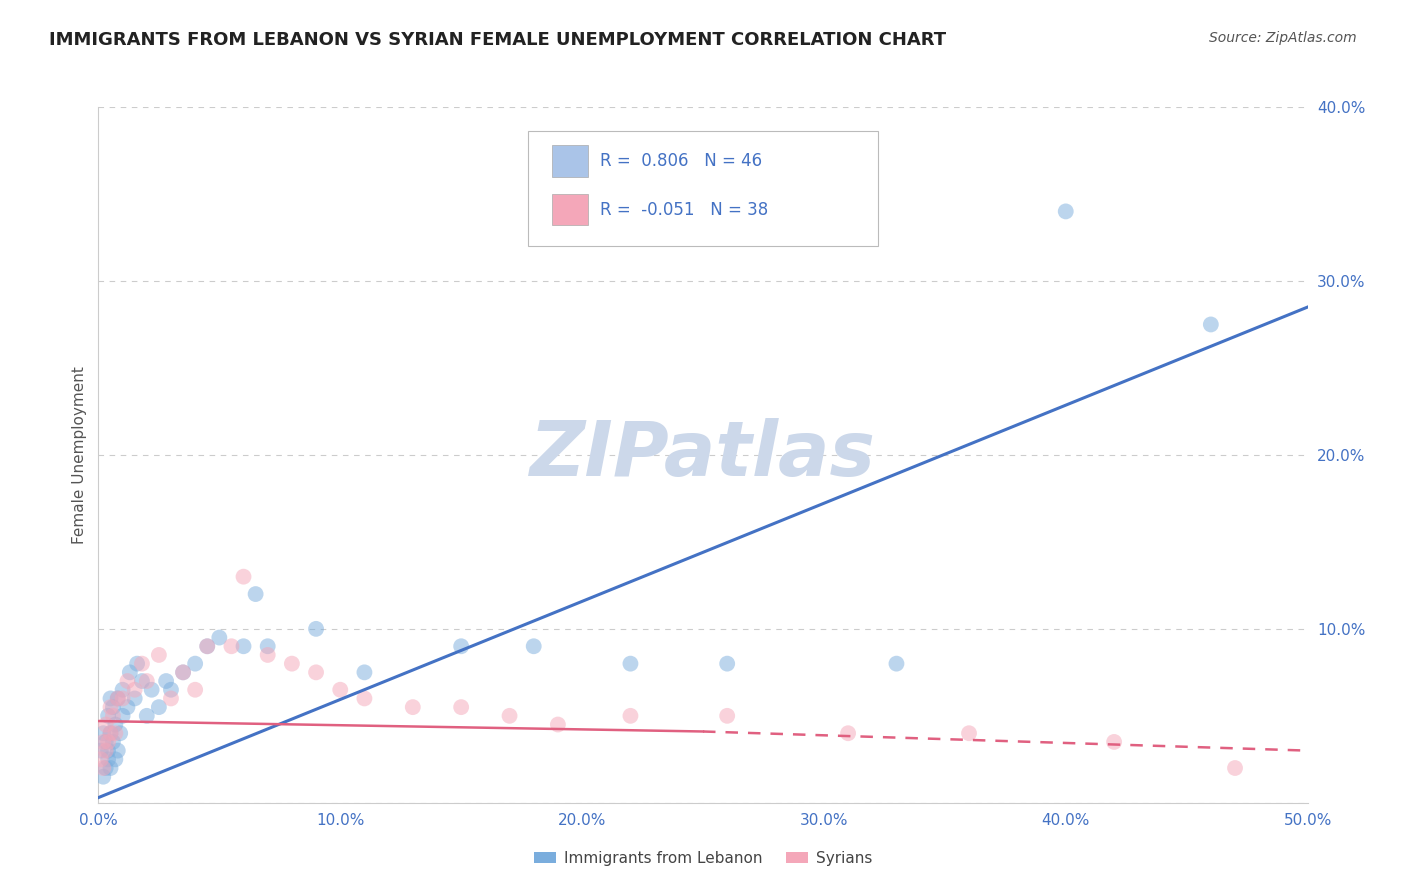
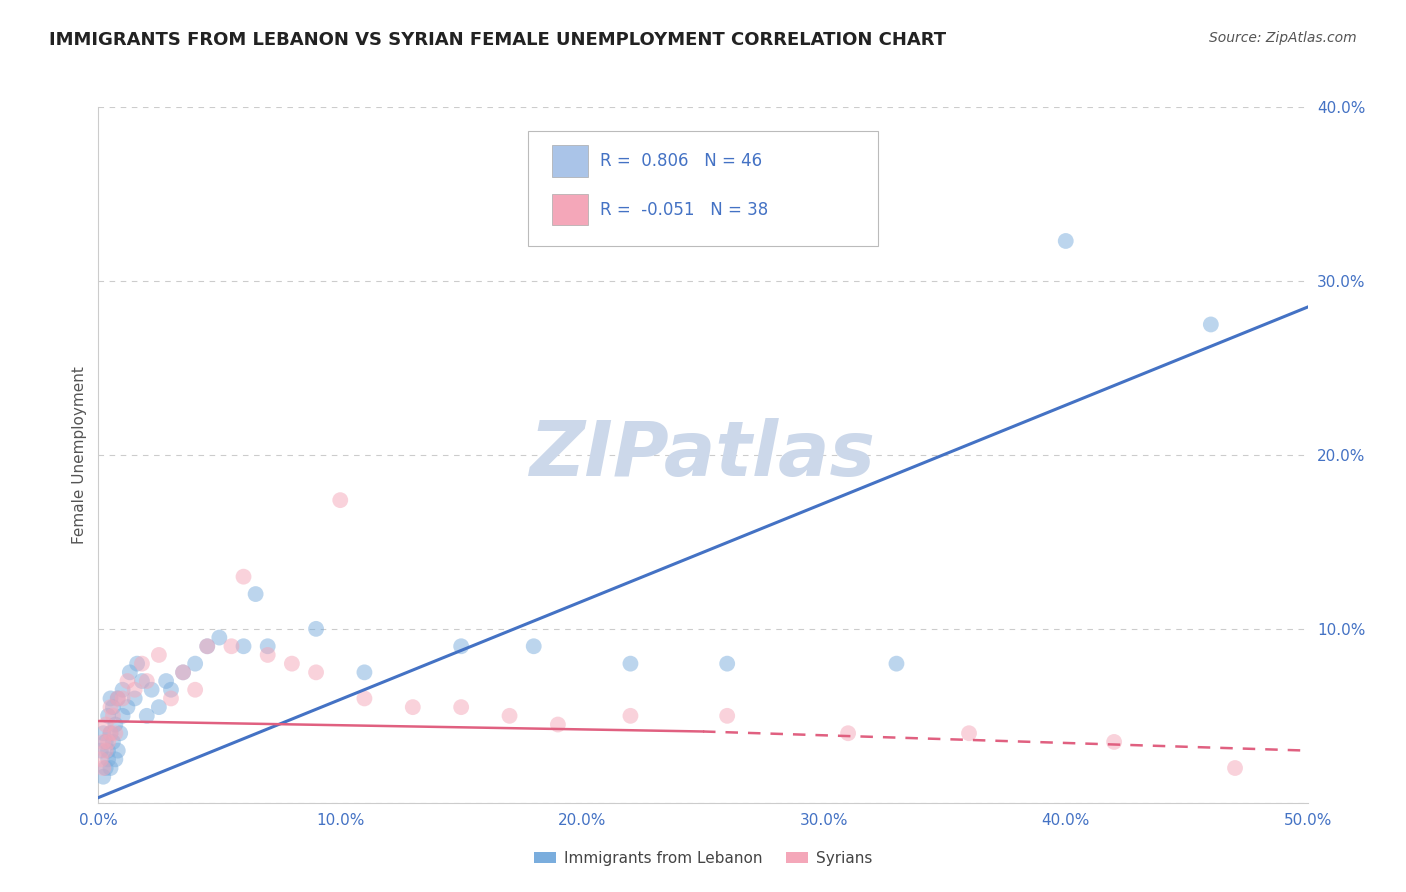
Syrians/10.0%: 6.5% -> 17.4%
Immigrants from Lebanon/40.0%: 34.0% -> 32.3%
